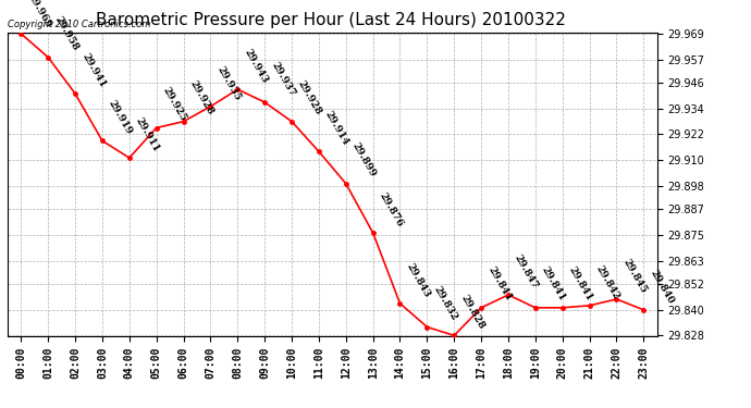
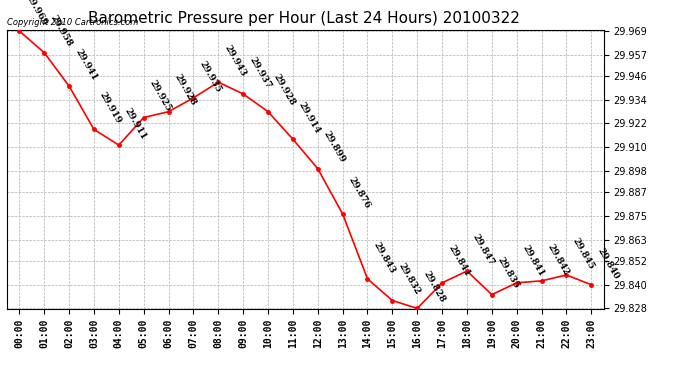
19:00: 29.841 -> 29.835
